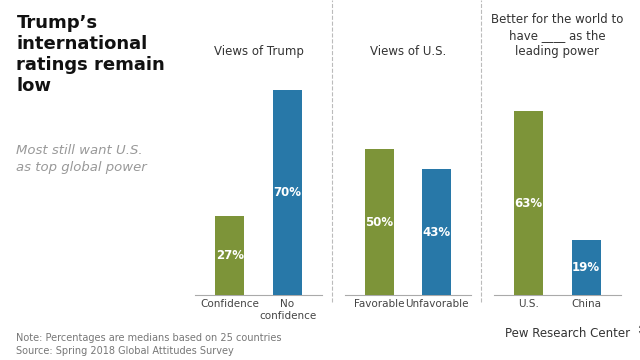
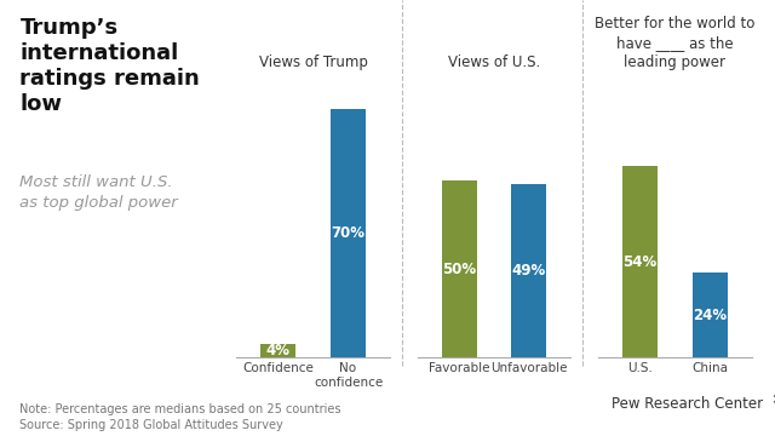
Confidence: 27% -> 4%
Unfavorable: 43% -> 49%
U.S.: 63% -> 54%
China: 19% -> 24%
